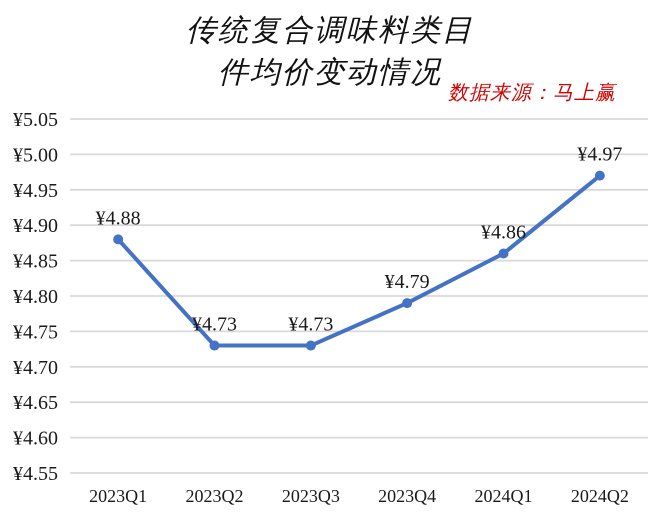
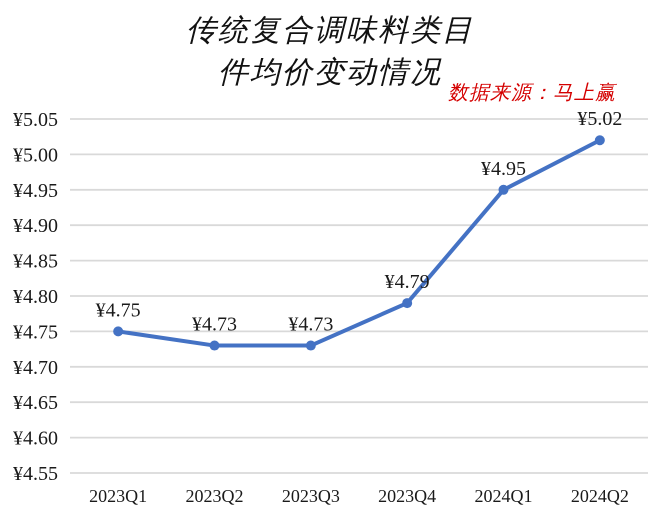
2023Q1: ¥4.88 -> ¥4.75
2024Q1: ¥4.86 -> ¥4.95
2024Q2: ¥4.97 -> ¥5.02
